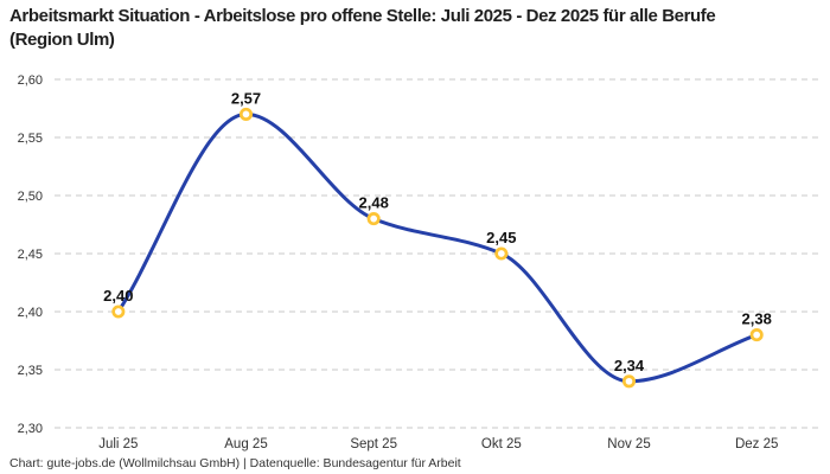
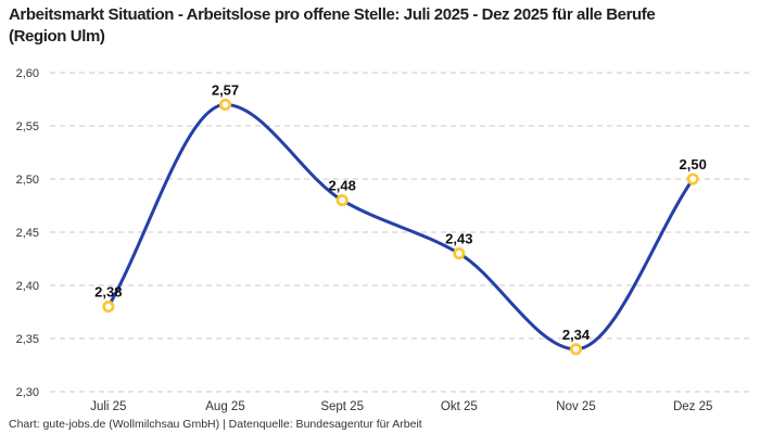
Juli 25: 2,40 -> 2,38
Okt 25: 2,45 -> 2,43
Dez 25: 2,38 -> 2,50
